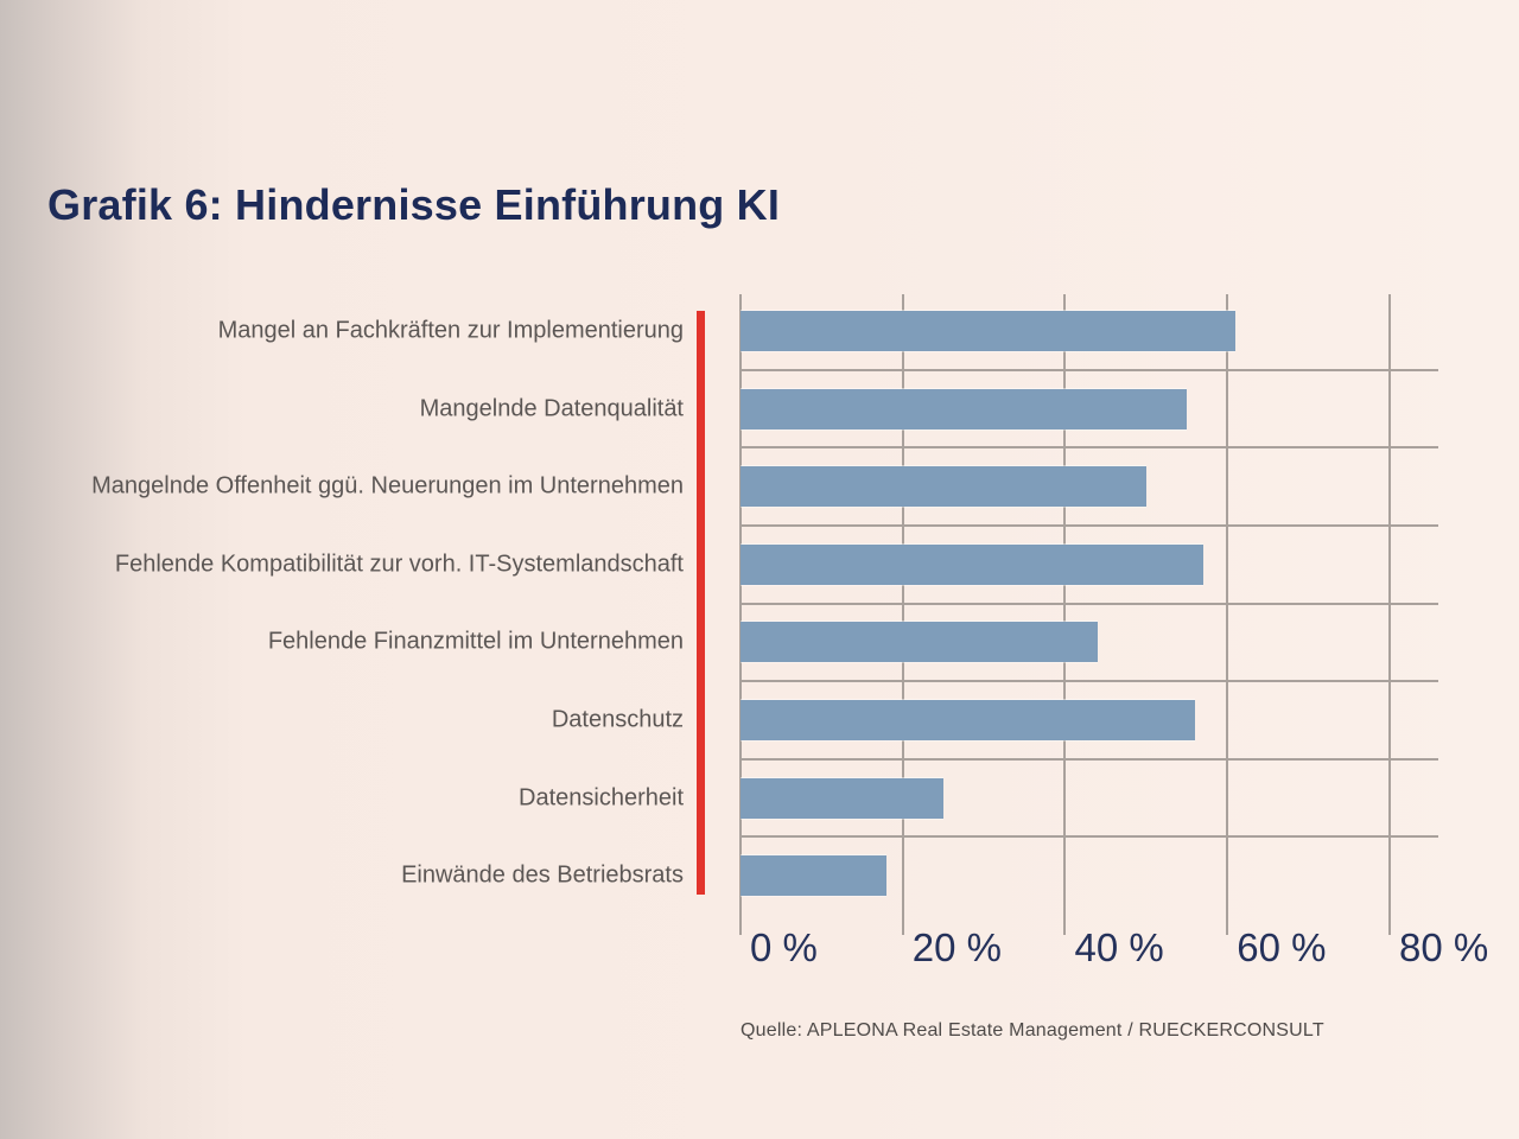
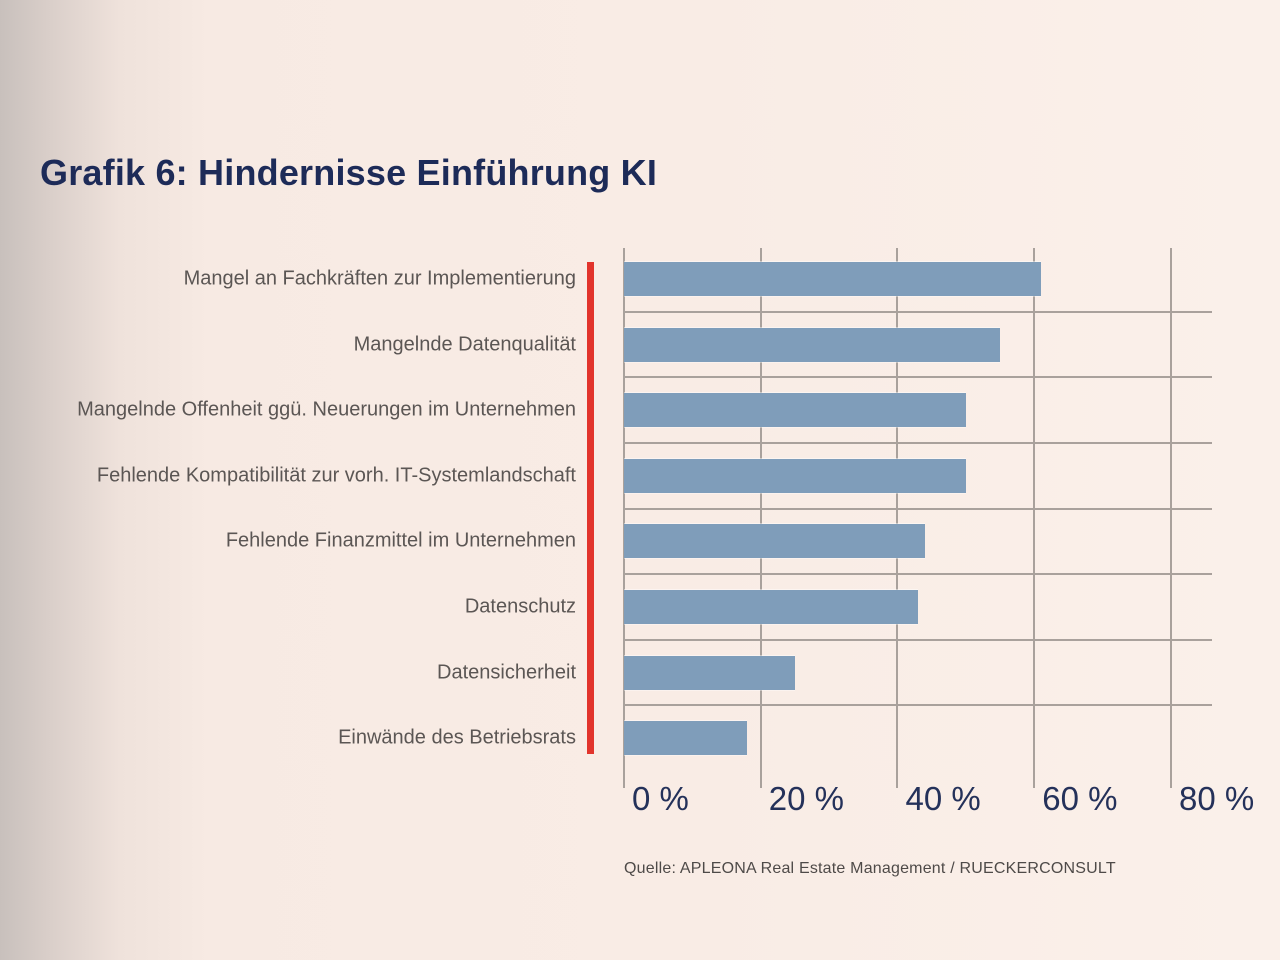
Fehlende Kompatibilität zur vorh. IT-Systemlandschaft: 57% -> 50%
Datenschutz: 56% -> 43%
